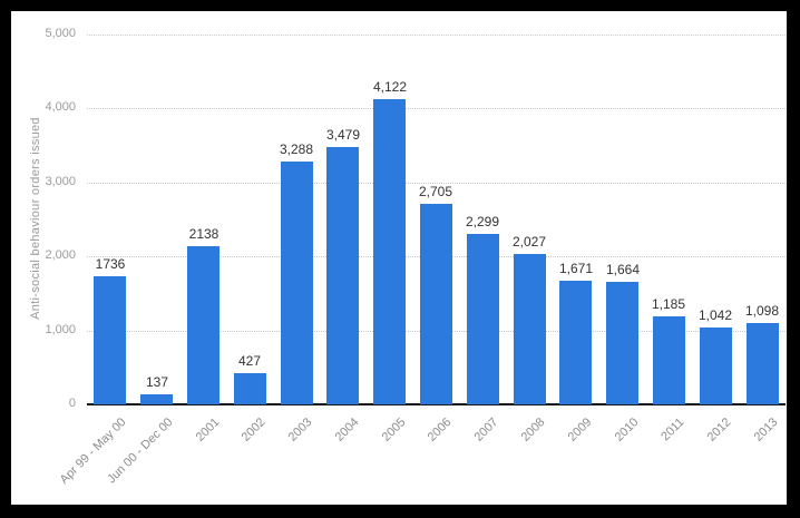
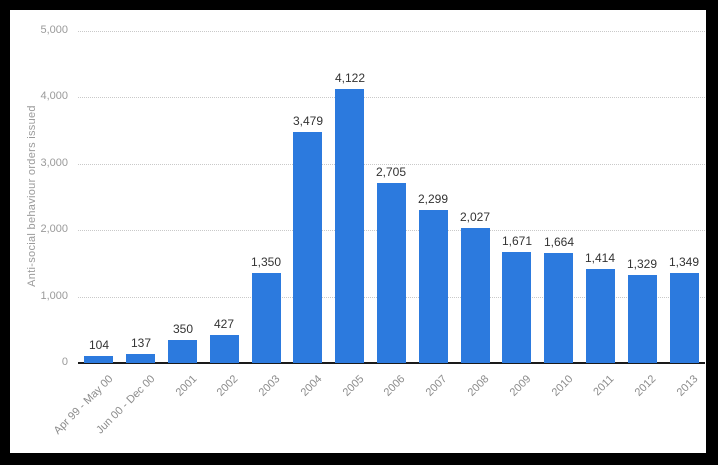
Apr 99 - May 00: 1736 -> 104
2001: 2138 -> 350
2003: 3,288 -> 1,350
2011: 1,185 -> 1,414
2012: 1,042 -> 1,329
2013: 1,098 -> 1,349
